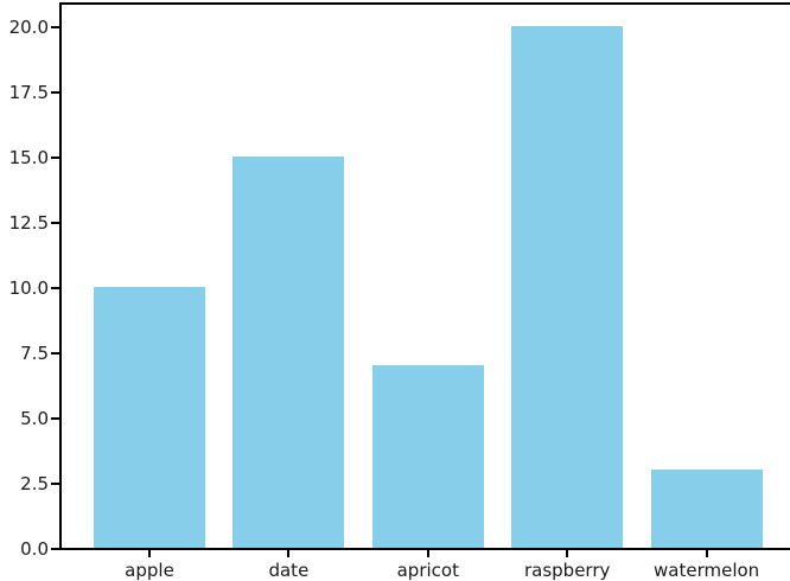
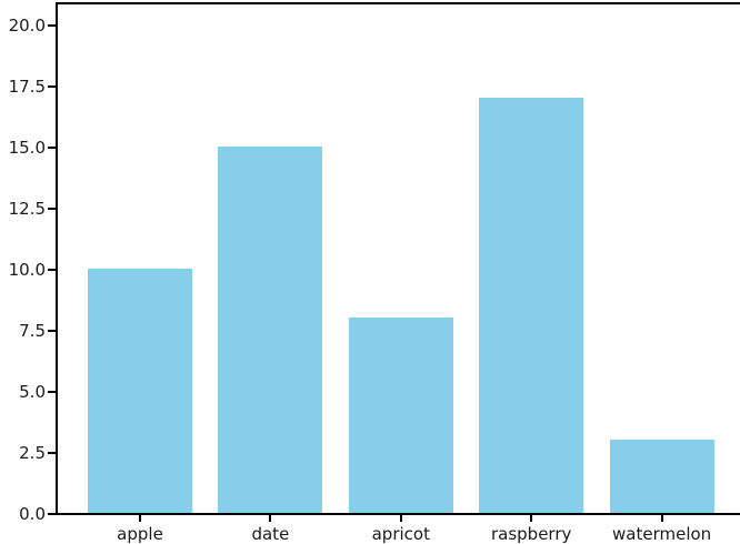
apricot: 7 -> 8
raspberry: 20 -> 17
